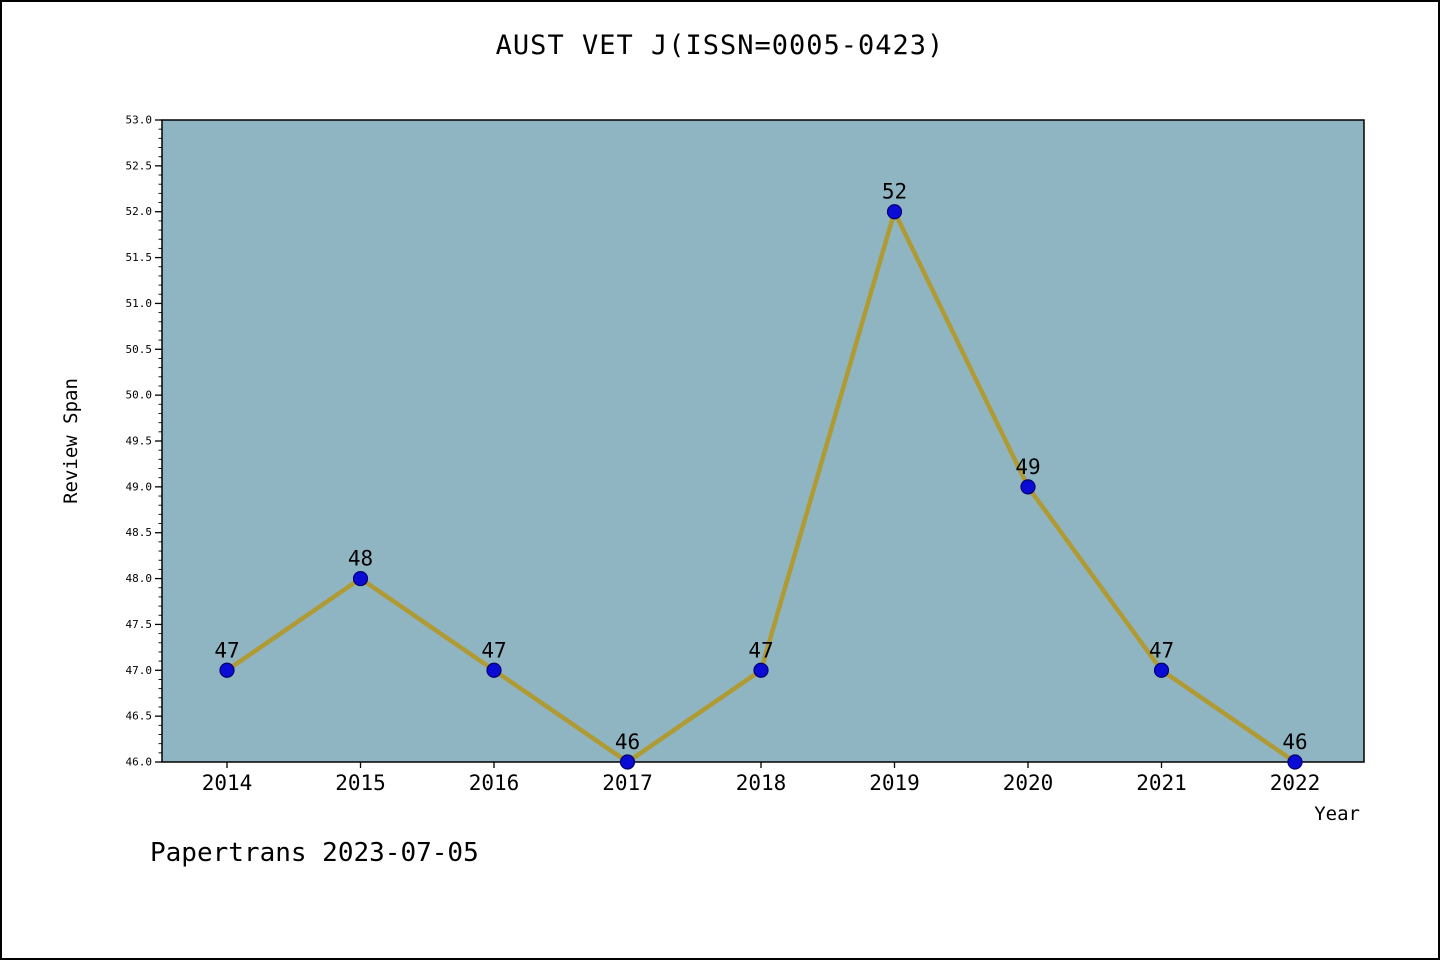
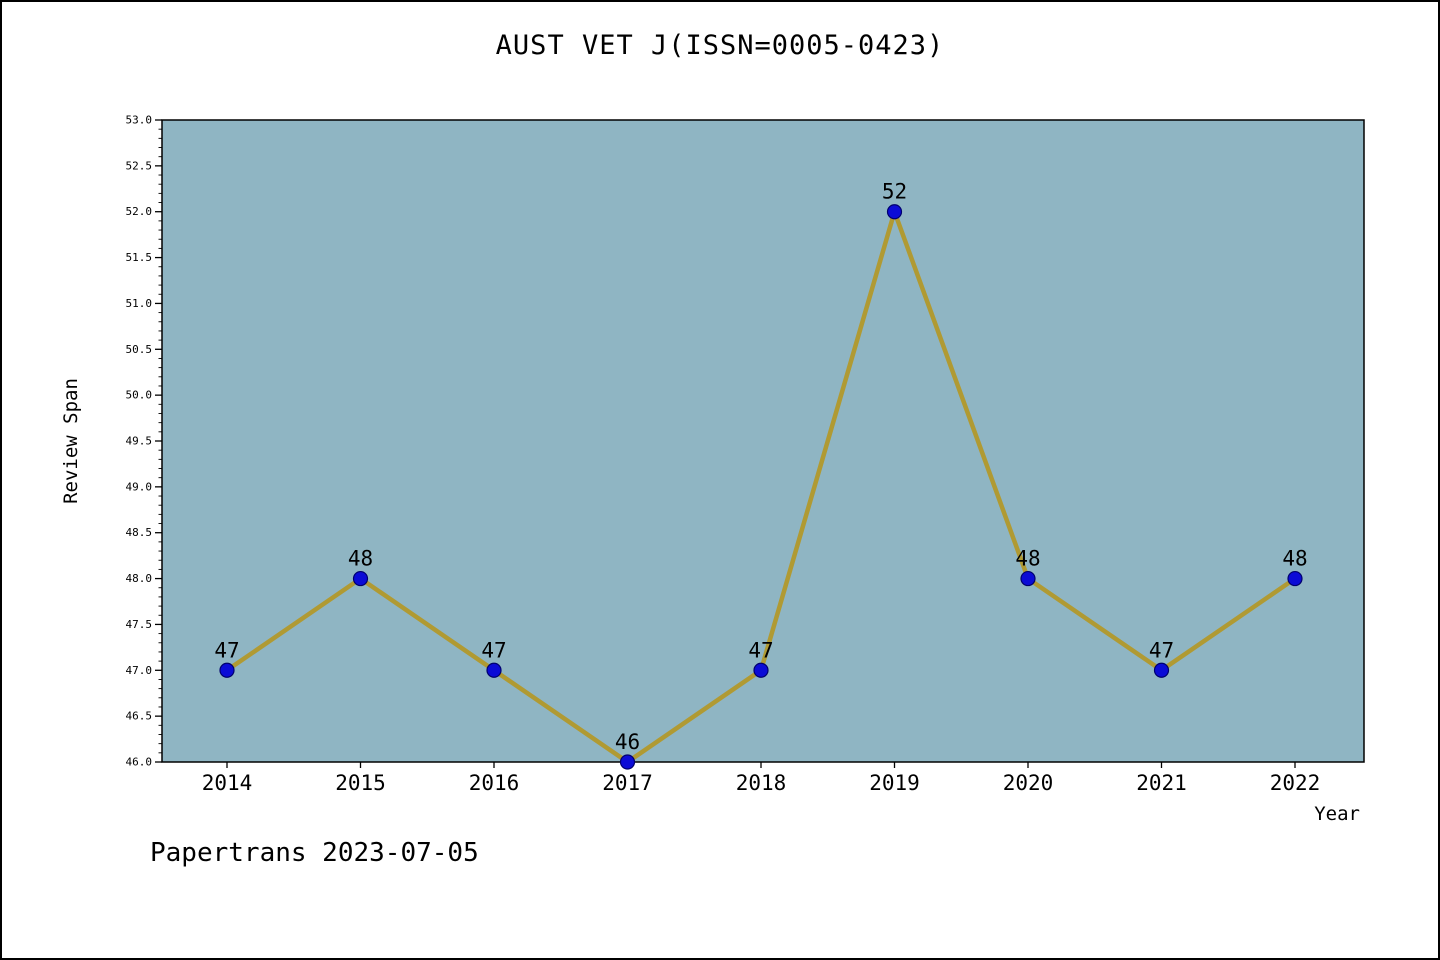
2020: 49 -> 48
2022: 46 -> 48
